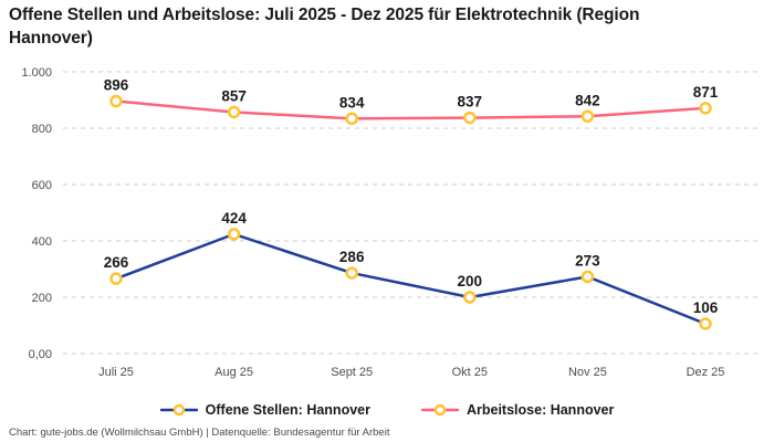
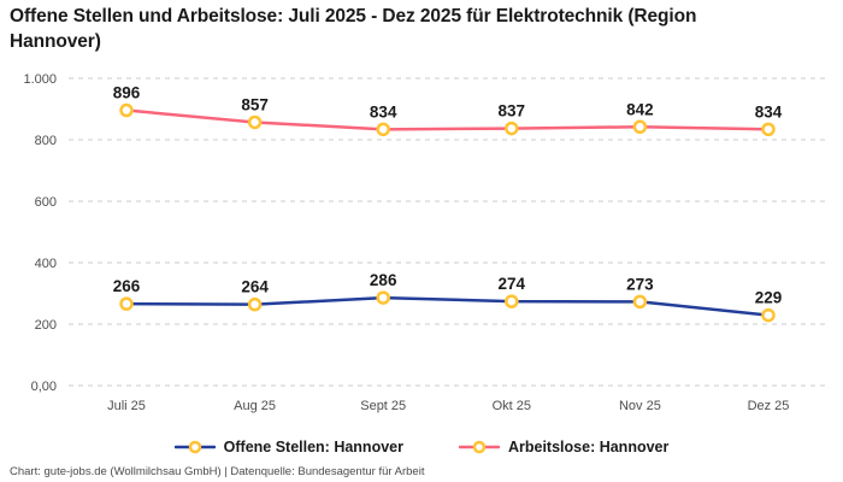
Offene Stellen: Hannover/Aug 25: 424 -> 264
Offene Stellen: Hannover/Okt 25: 200 -> 274
Arbeitslose: Hannover/Dez 25: 871 -> 834
Offene Stellen: Hannover/Dez 25: 106 -> 229
